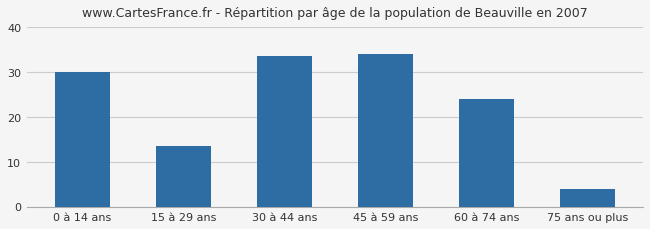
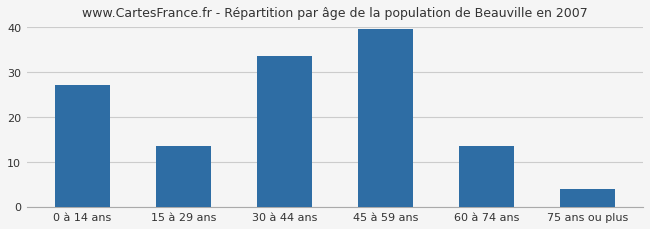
0 à 14 ans: 30.0 -> 27.0
45 à 59 ans: 34.0 -> 39.5
60 à 74 ans: 24.0 -> 13.5
